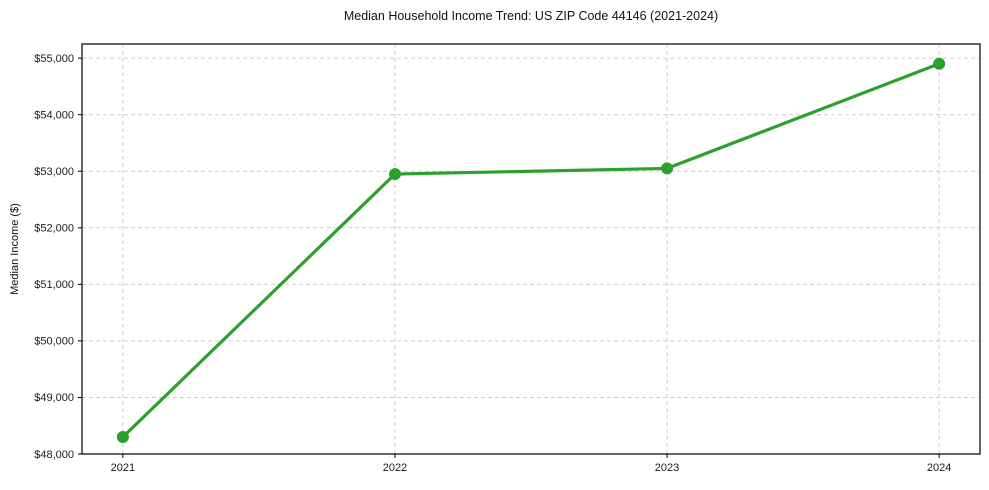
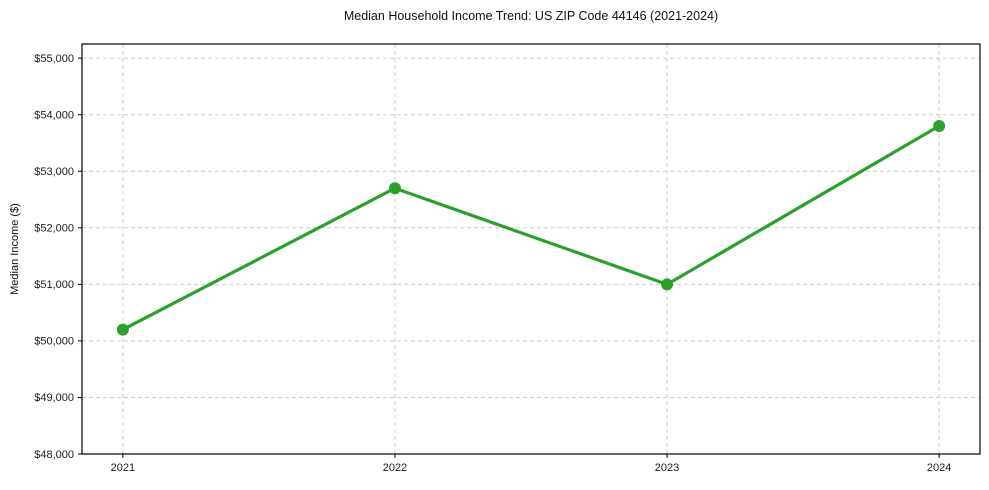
2021: $48300 -> $50200
2022: $53000 -> $52700
2023: $53000 -> $51000
2024: $54900 -> $53800
